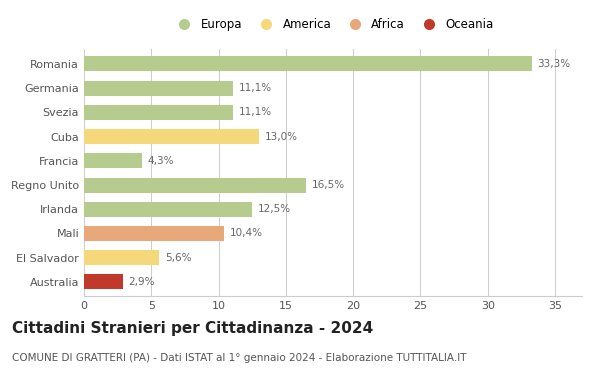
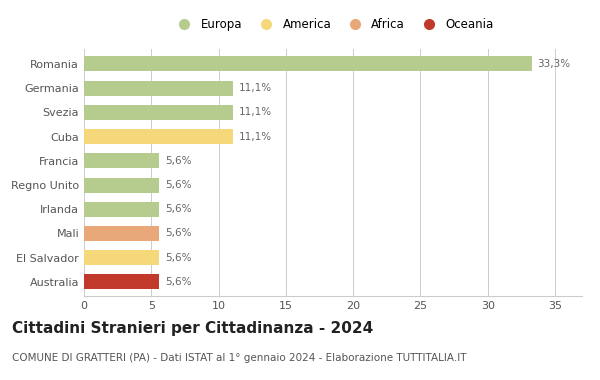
Cuba: 13,0% -> 11,1%
Francia: 4,3% -> 5,6%
Regno Unito: 16,5% -> 5,6%
Irlanda: 12,5% -> 5,6%
Mali: 10,4% -> 5,6%
Australia: 2,9% -> 5,6%
